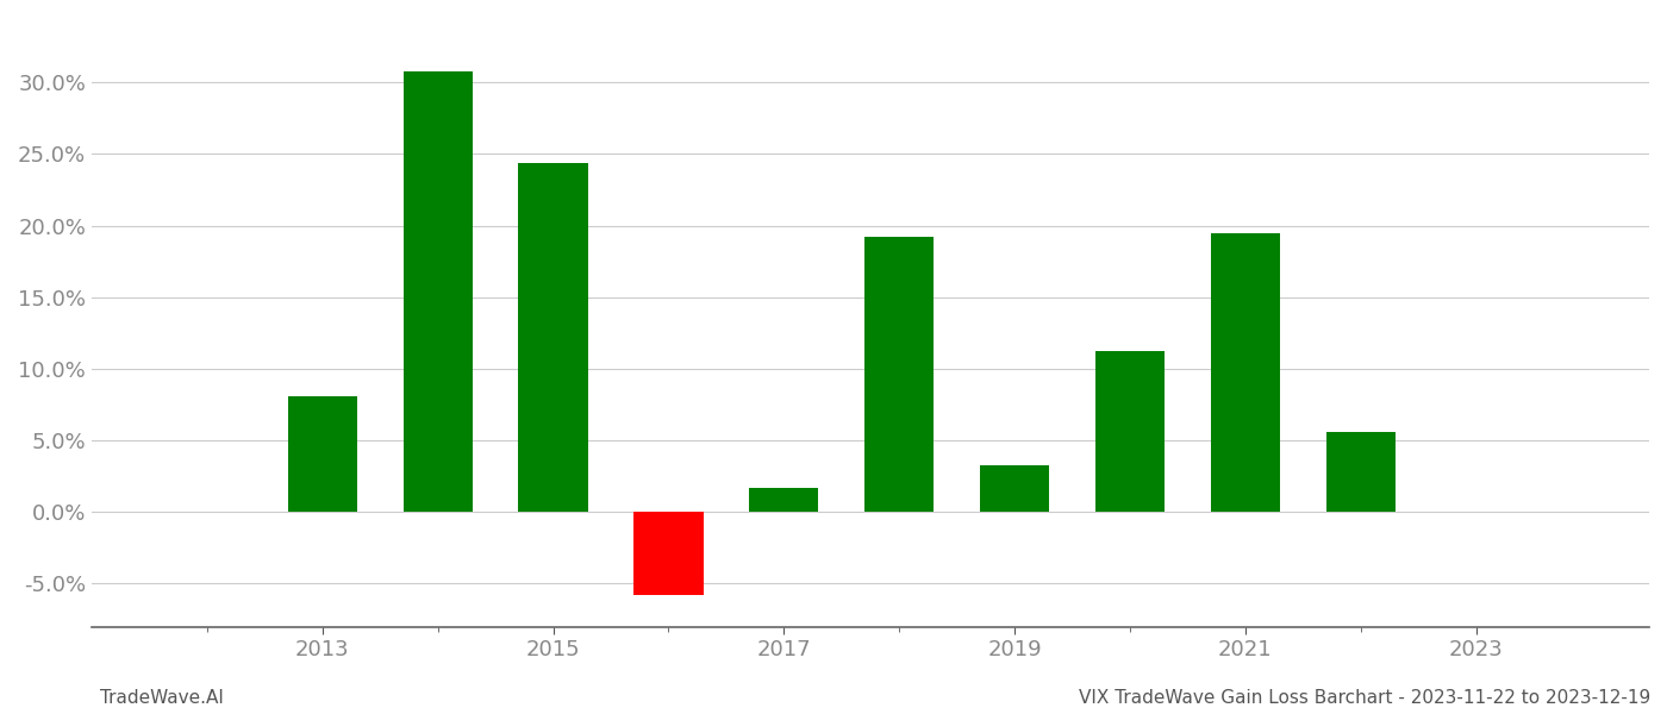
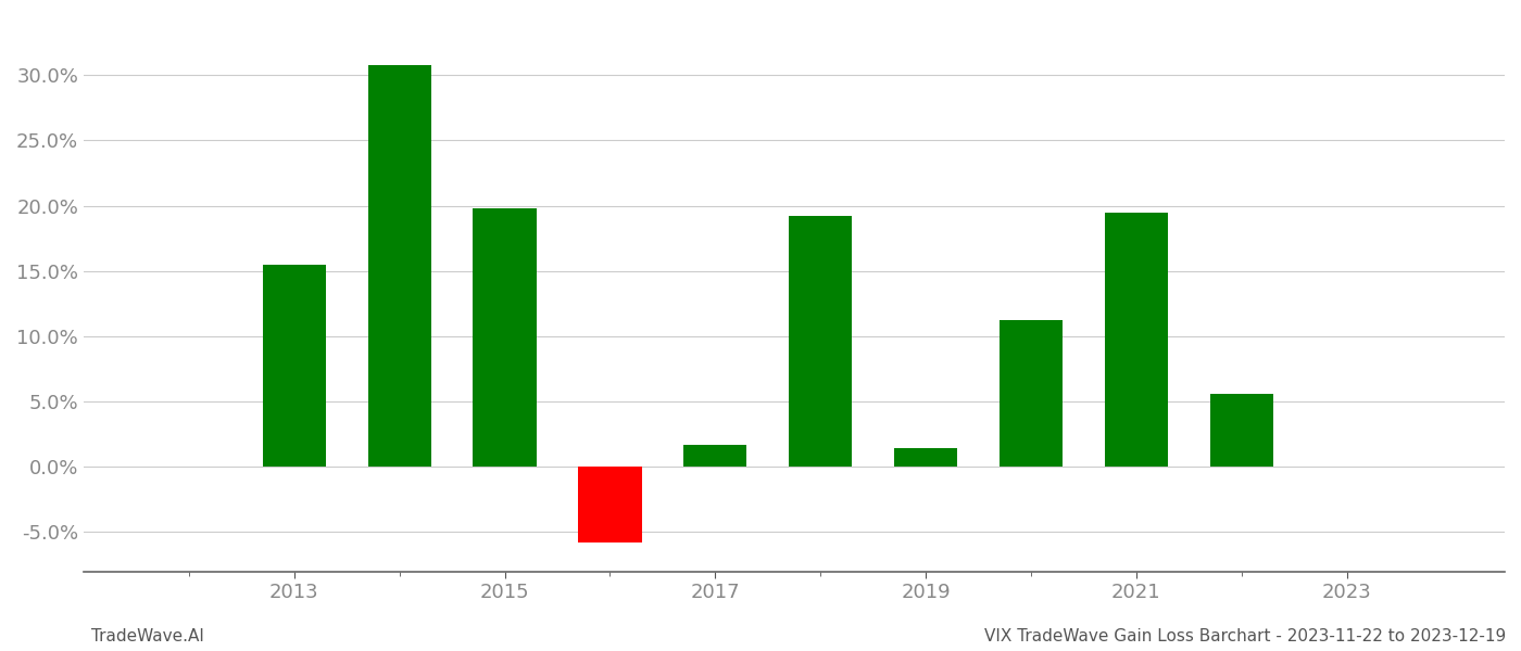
2013: 8.1% -> 15.5%
2015: 24.4% -> 19.8%
2019: 3.3% -> 1.4%
